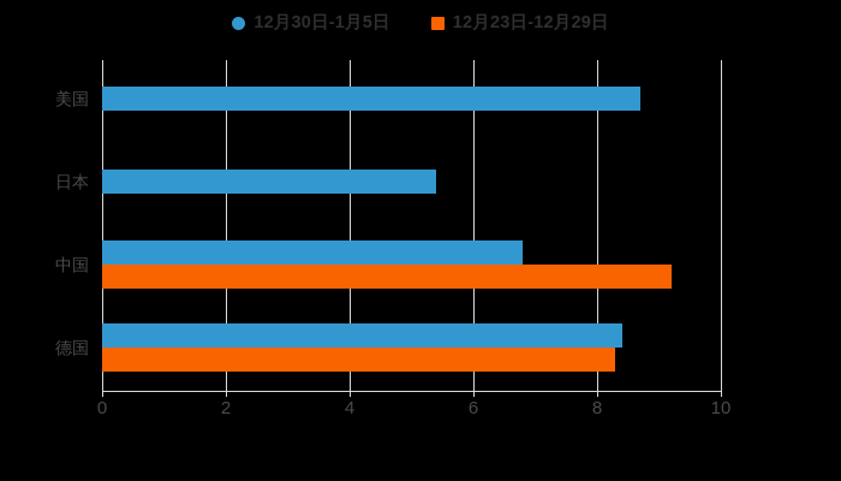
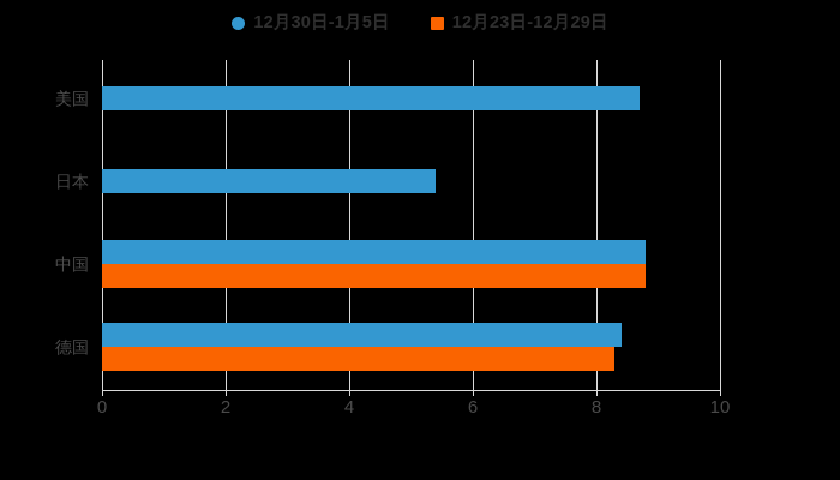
12月30日-1月5日/中国: 6.8 -> 8.8
12月23日-12月29日/中国: 9.2 -> 8.8
